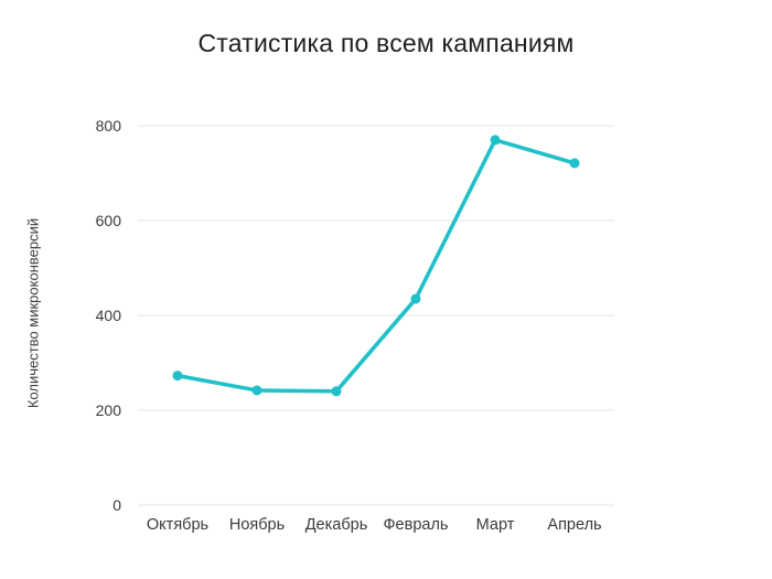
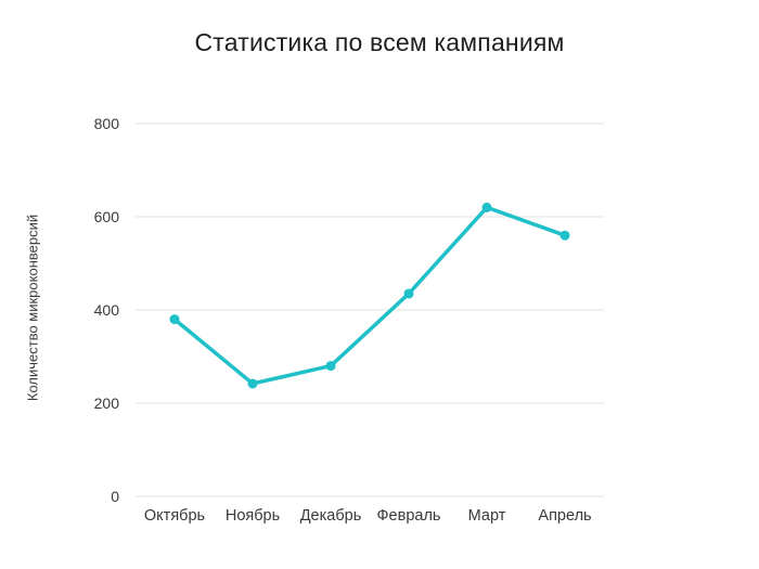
Октябрь: 270 -> 380
Декабрь: 240 -> 280
Март: 770 -> 620
Апрель: 720 -> 560
